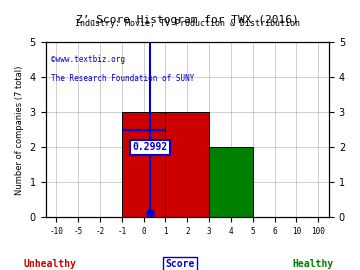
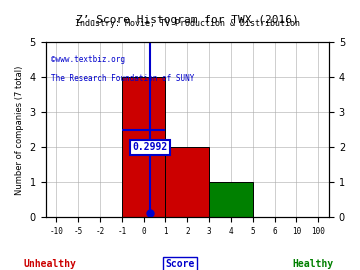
0: 3 -> 4
2: 3 -> 2
4: 2 -> 1
